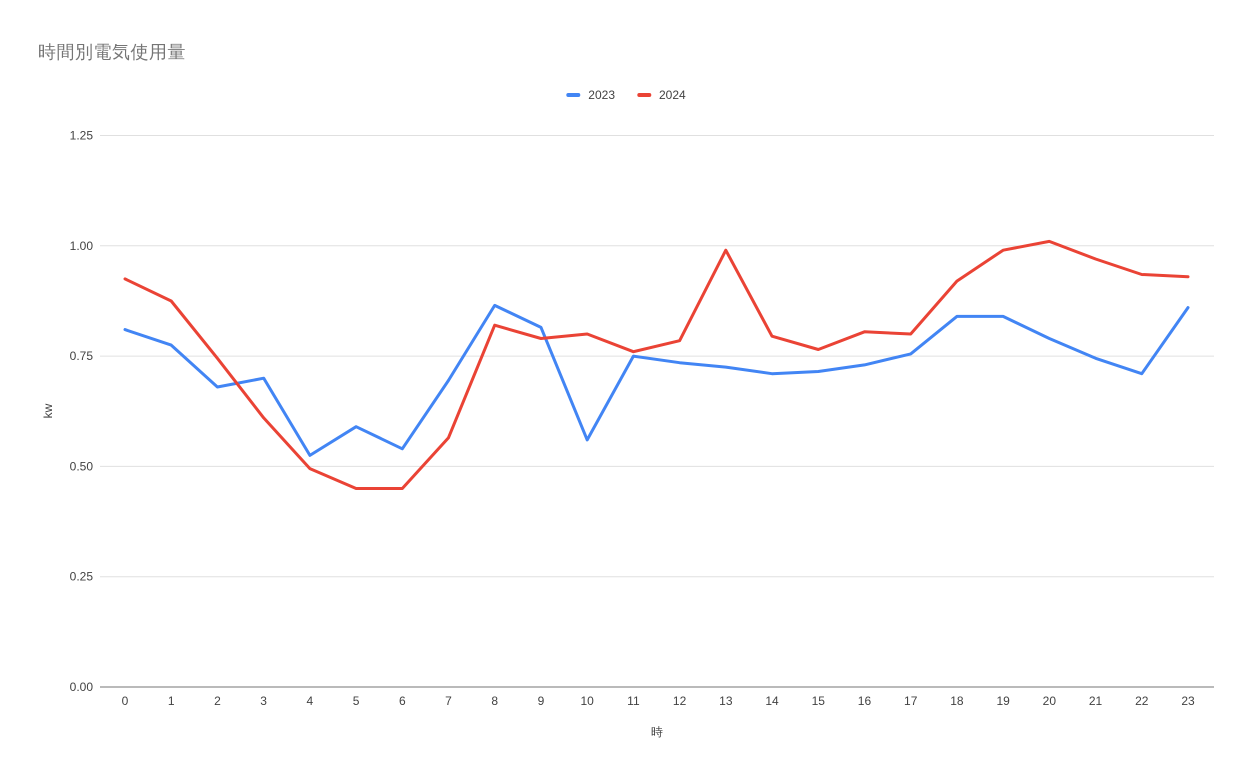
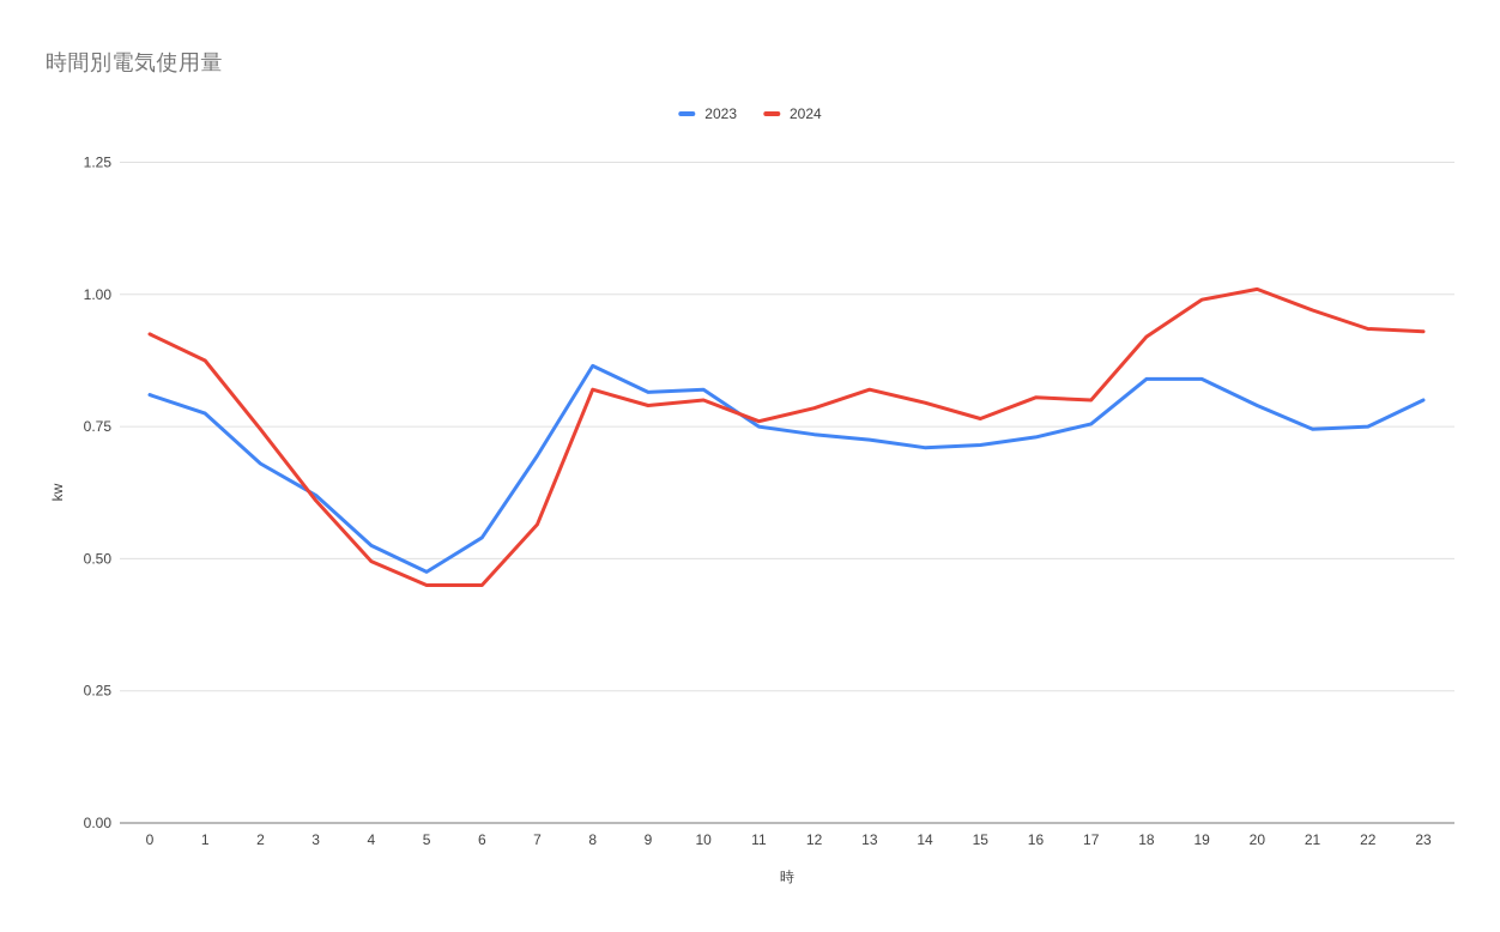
2023/3: 0.70 -> 0.62
2023/5: 0.59 -> 0.47
2023/10: 0.56 -> 0.82
2024/13: 0.99 -> 0.82
2023/22: 0.71 -> 0.75
2023/23: 0.86 -> 0.80
